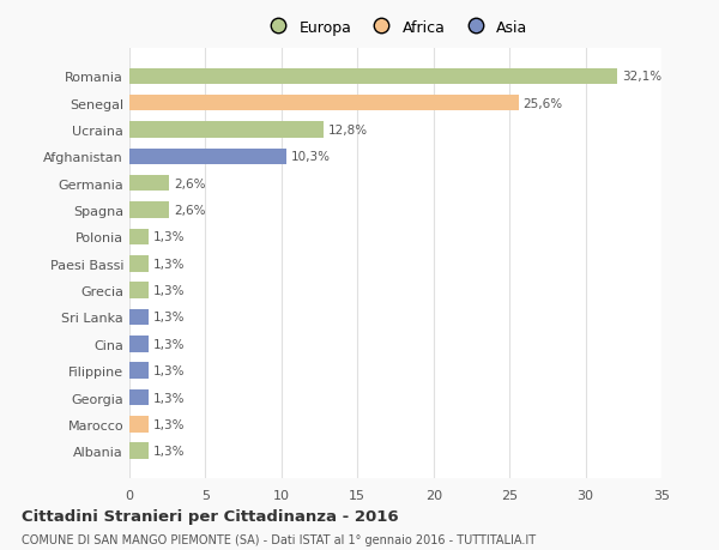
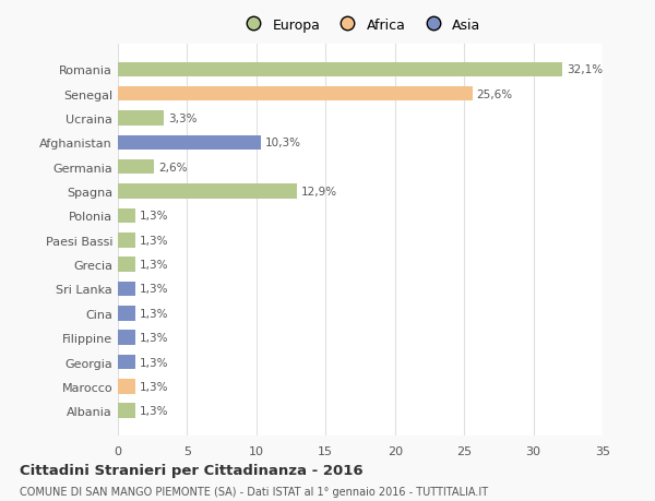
Ucraina: 12,8% -> 3,3%
Spagna: 2,6% -> 12,9%
